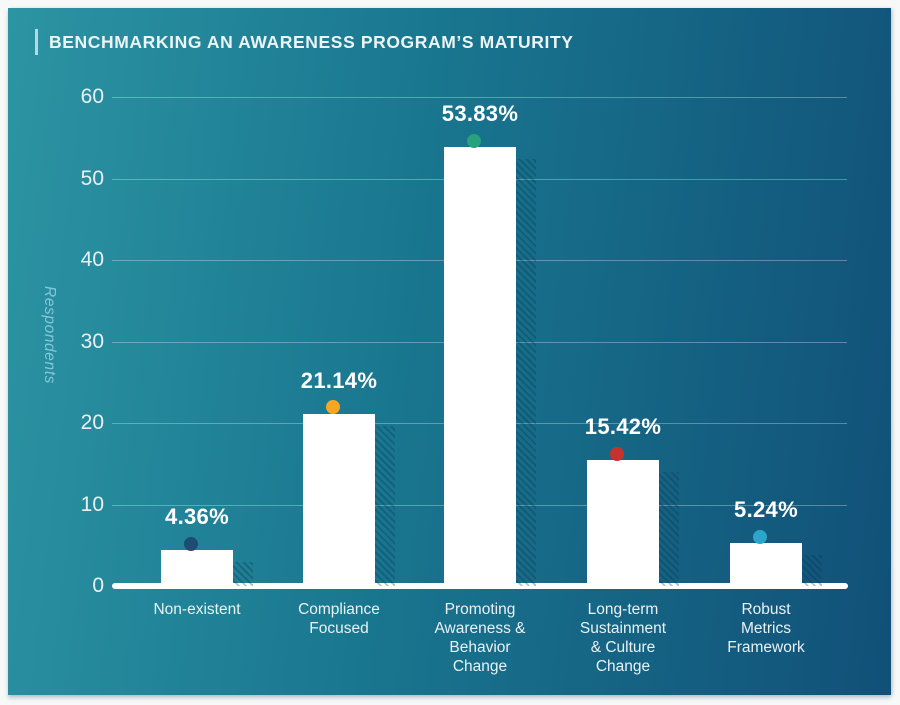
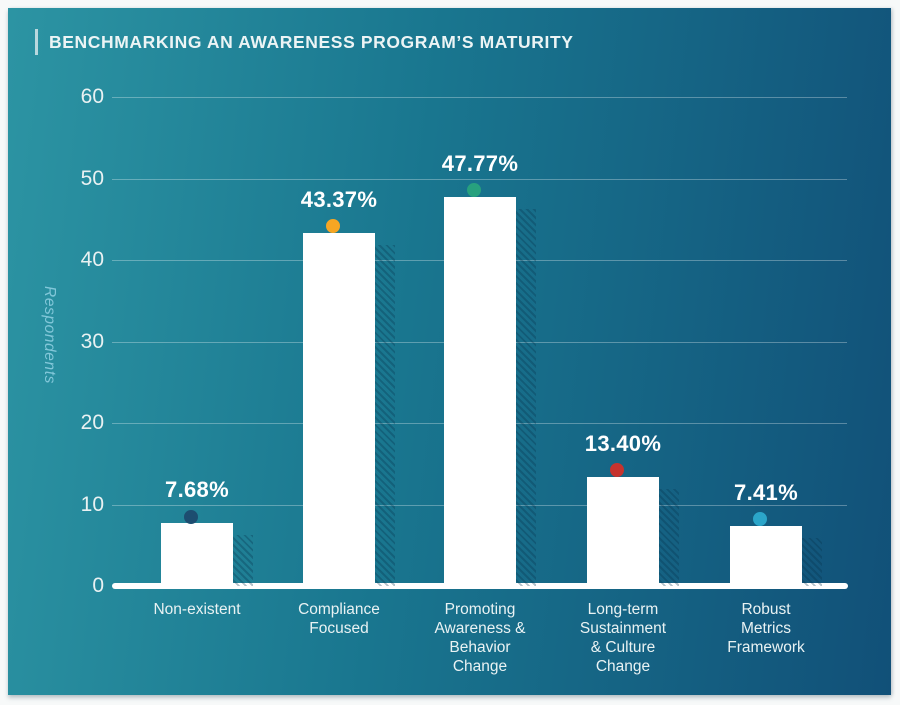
Non-existent: 4.36% -> 7.68%
Compliance Focused: 21.14% -> 43.37%
Promoting Awareness & Behavior Change: 53.83% -> 47.77%
Long-term Sustainment & Culture Change: 15.42% -> 13.40%
Robust Metrics Framework: 5.24% -> 7.41%
